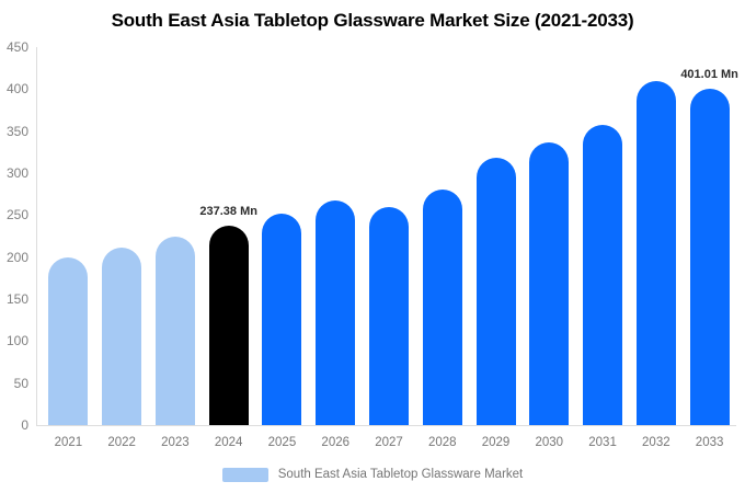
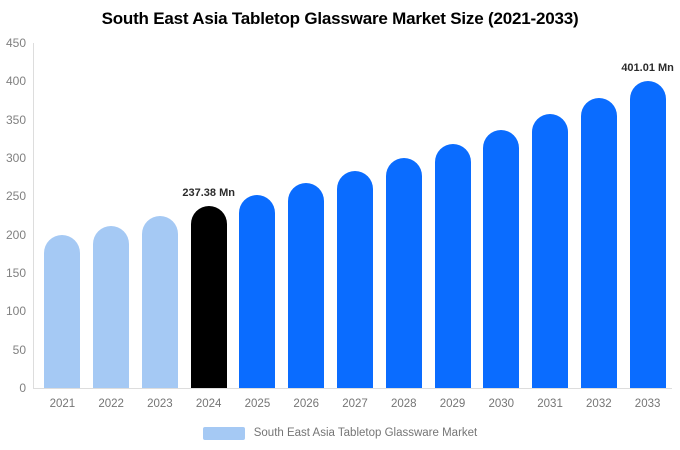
2027: 260 -> 280
2028: 280 -> 300
2032: 410 -> 380
